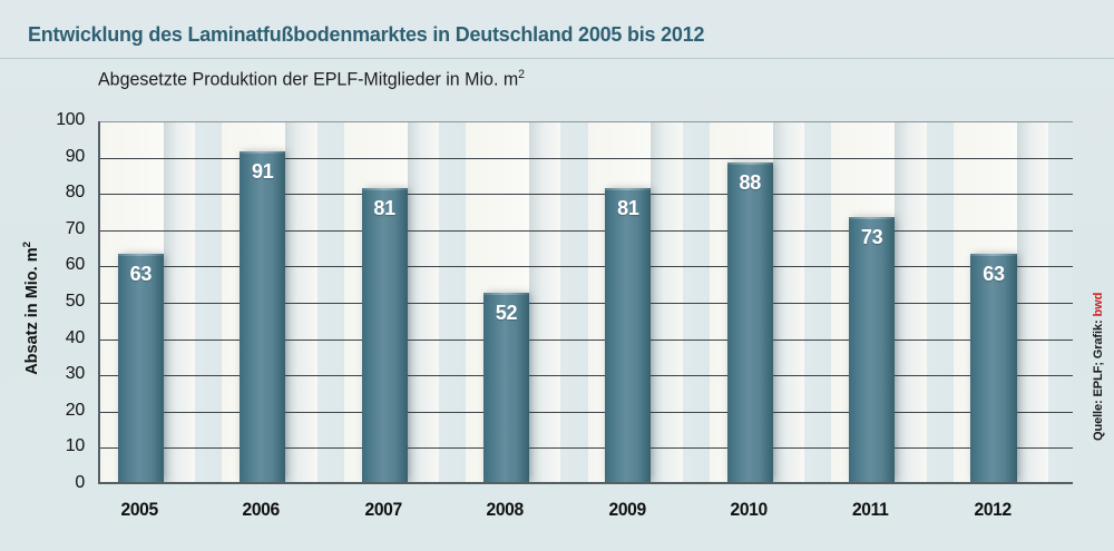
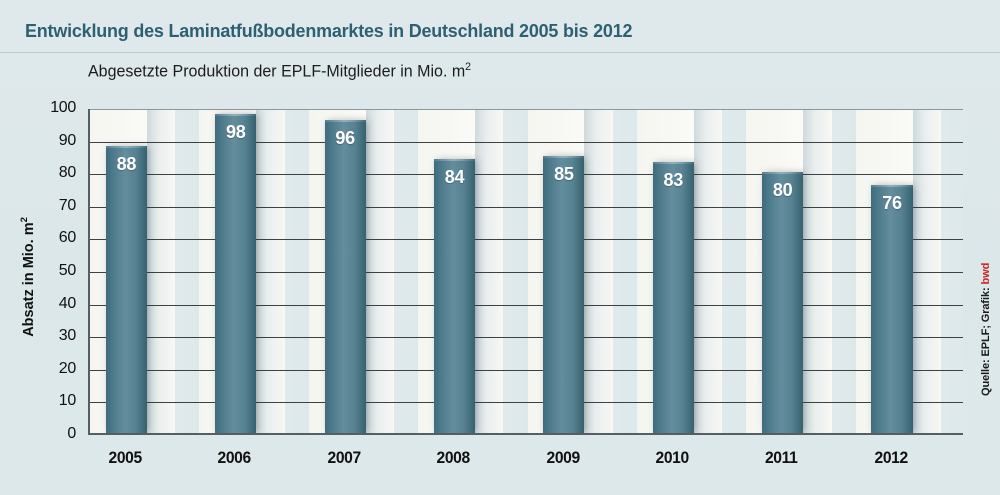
2005: 63 -> 88
2006: 91 -> 98
2007: 81 -> 96
2008: 52 -> 84
2009: 81 -> 85
2010: 88 -> 83
2011: 73 -> 80
2012: 63 -> 76
